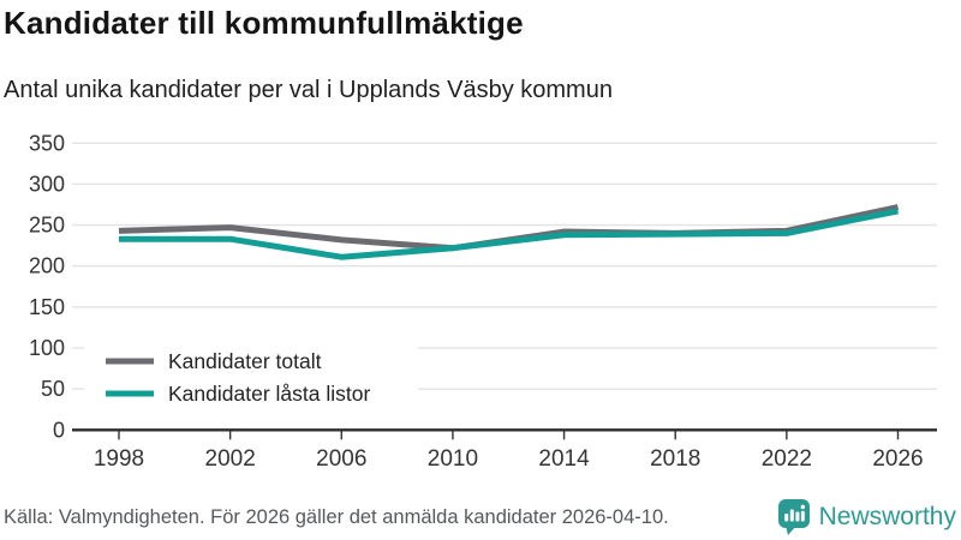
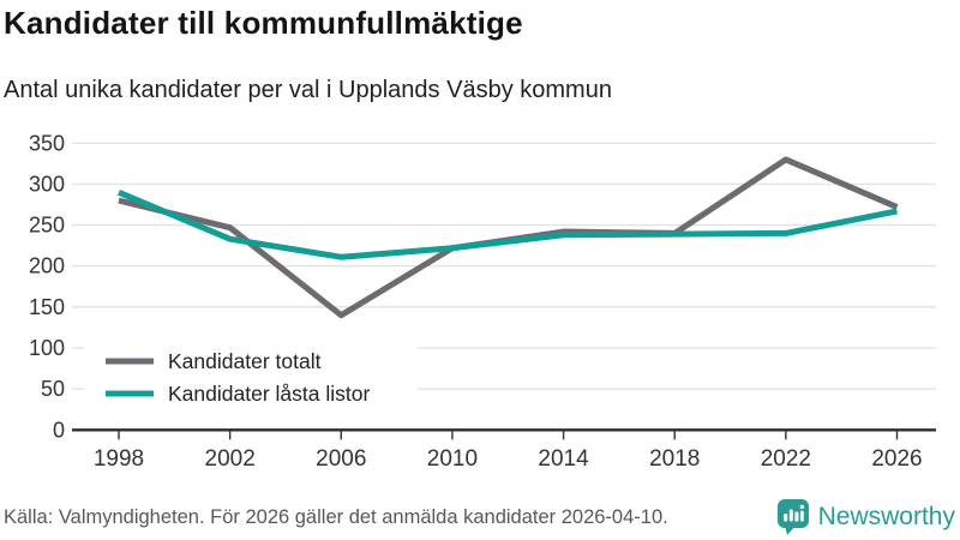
Kandidater totalt/1998: 240 -> 280
Kandidater låsta listor/1998: 230 -> 290
Kandidater totalt/2006: 230 -> 140
Kandidater totalt/2022: 240 -> 330
